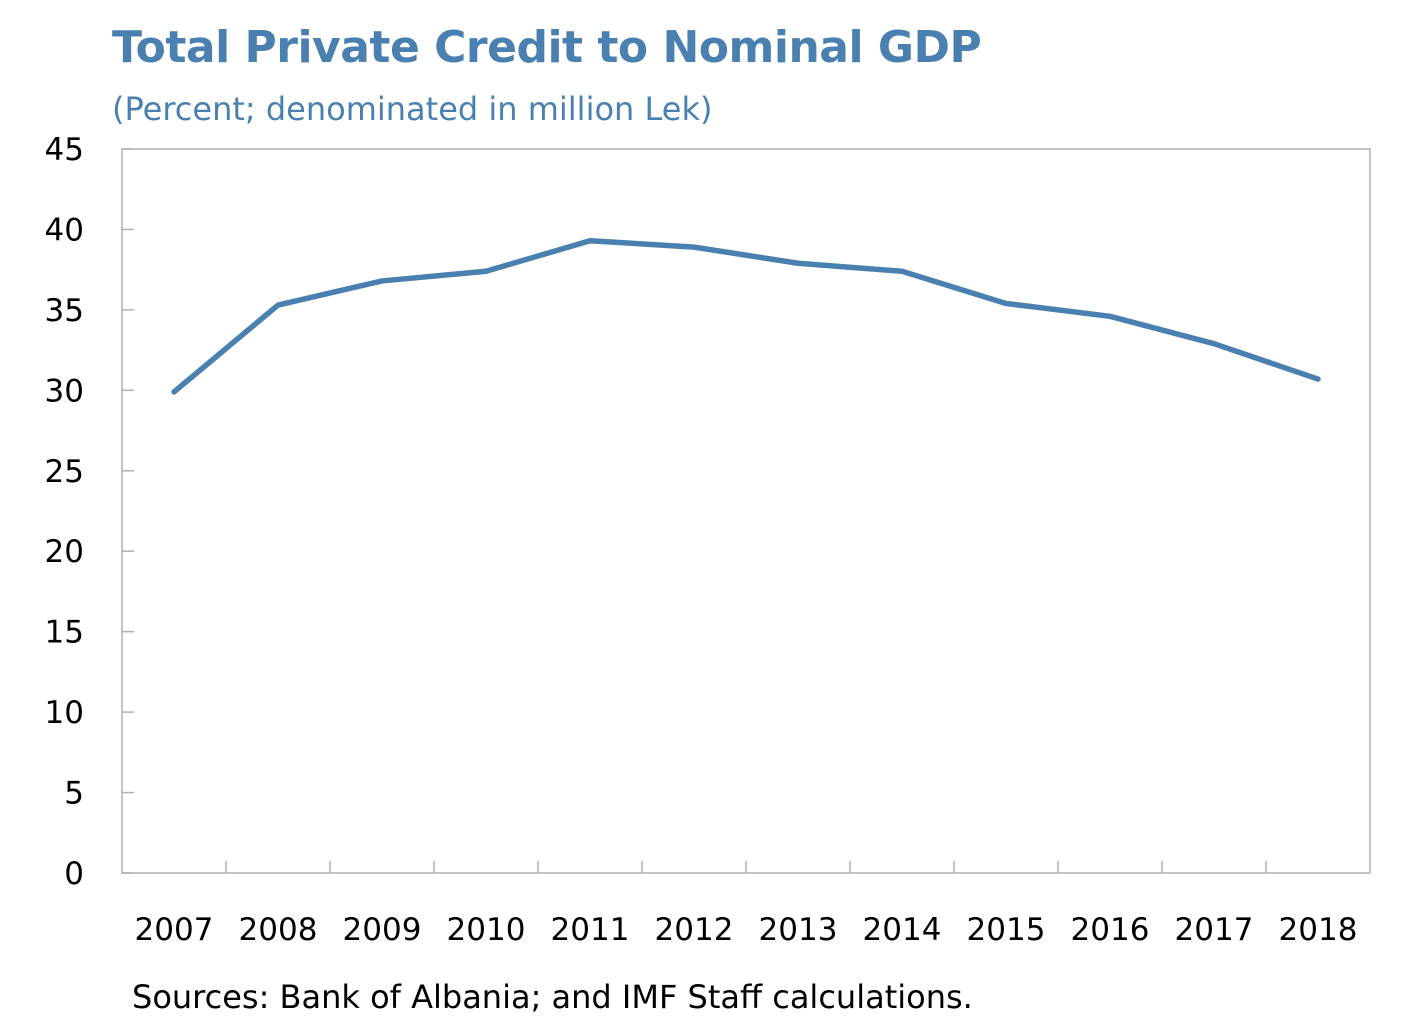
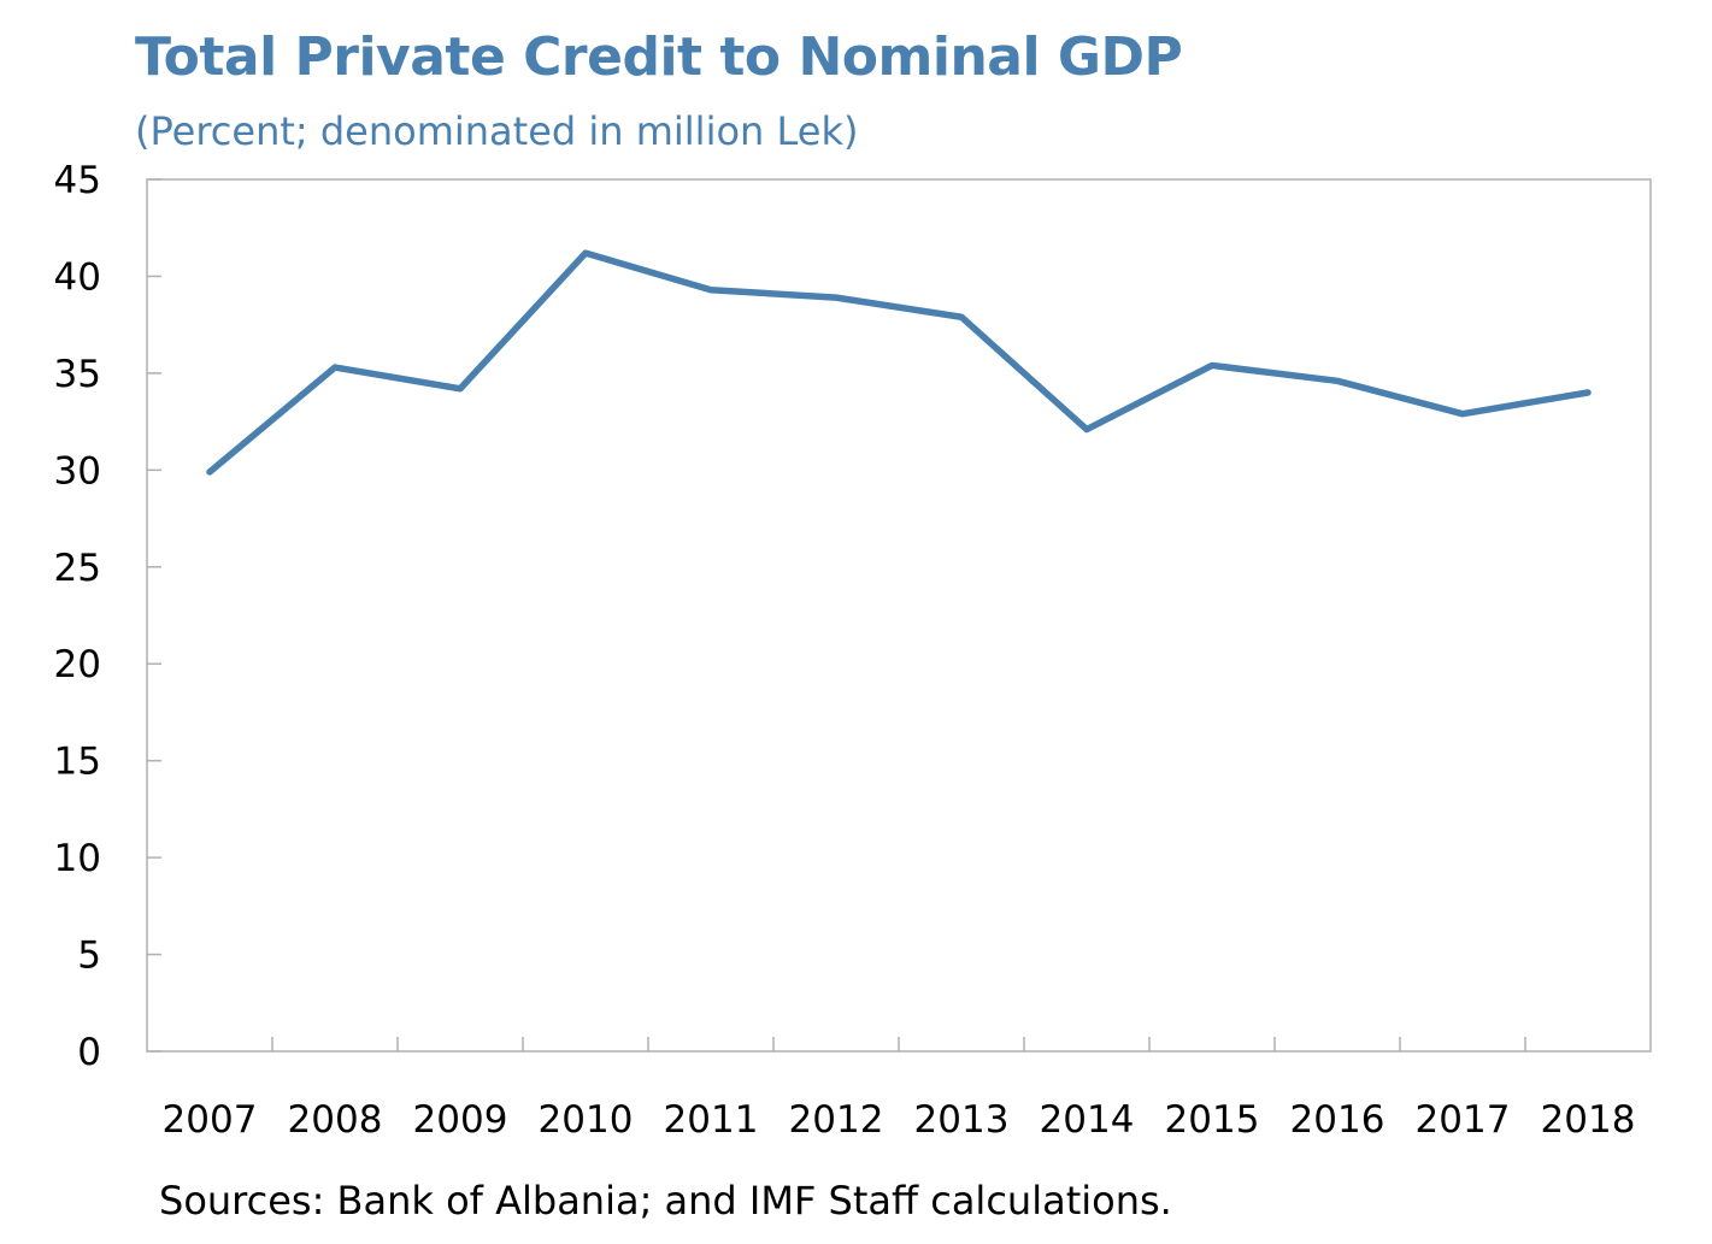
2009: 36.8 -> 34.2
2010: 37.4 -> 41.2
2014: 37.4 -> 32.1
2018: 30.7 -> 34.0
